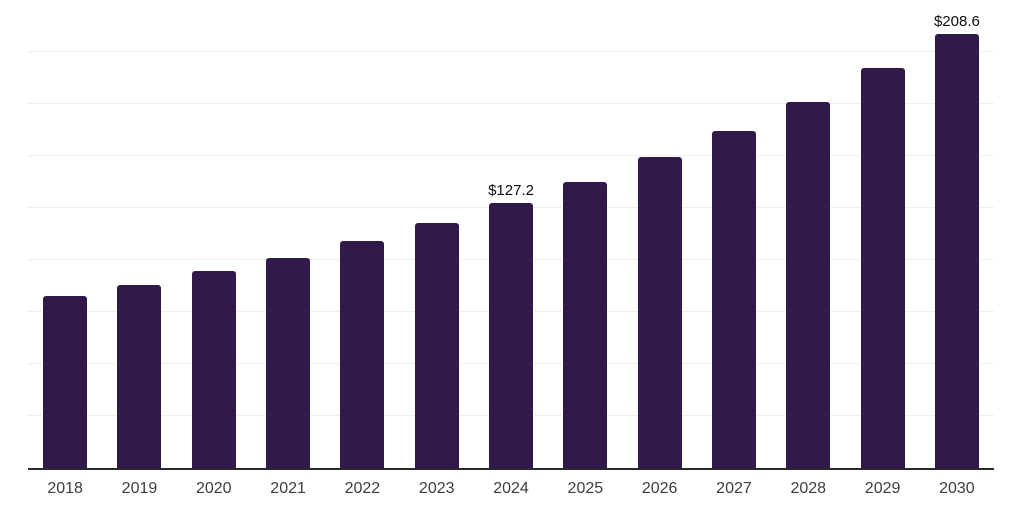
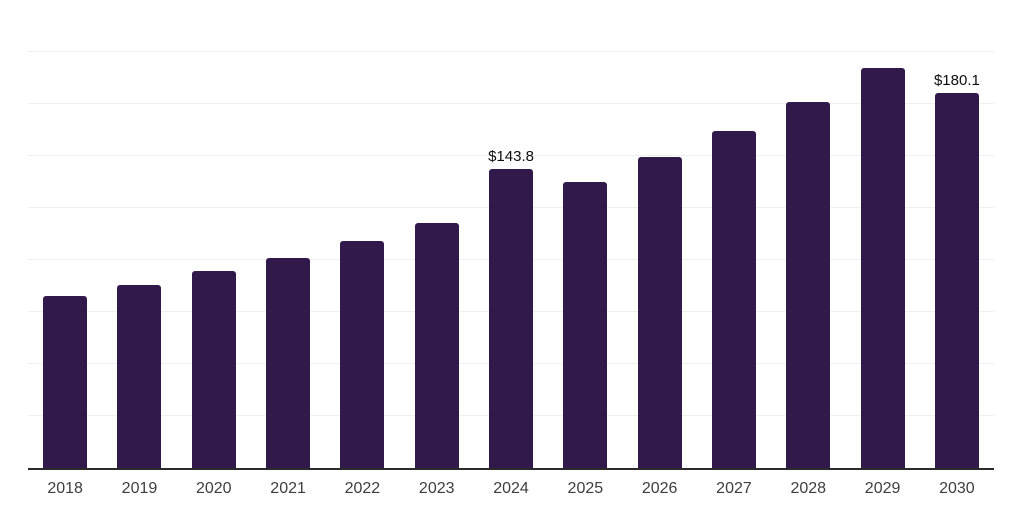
2024: $127.2 -> $143.8
2030: $208.6 -> $180.1
